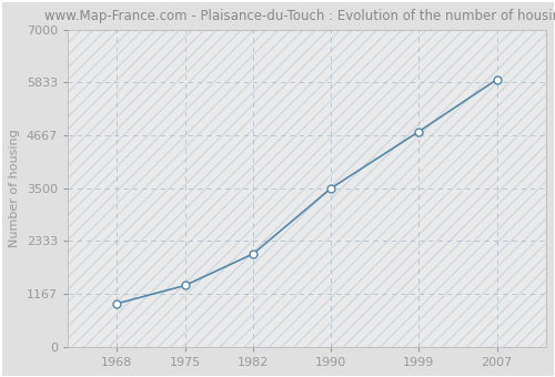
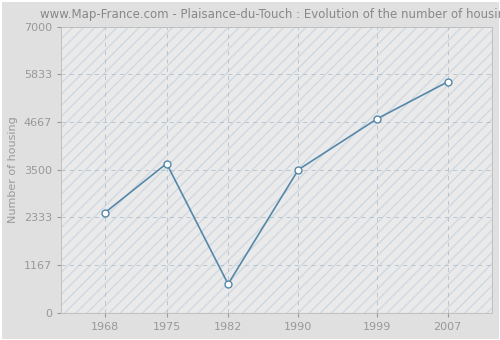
1968: 950 -> 2450
1975: 1350 -> 3650
1982: 2050 -> 700
2007: 5900 -> 5650
